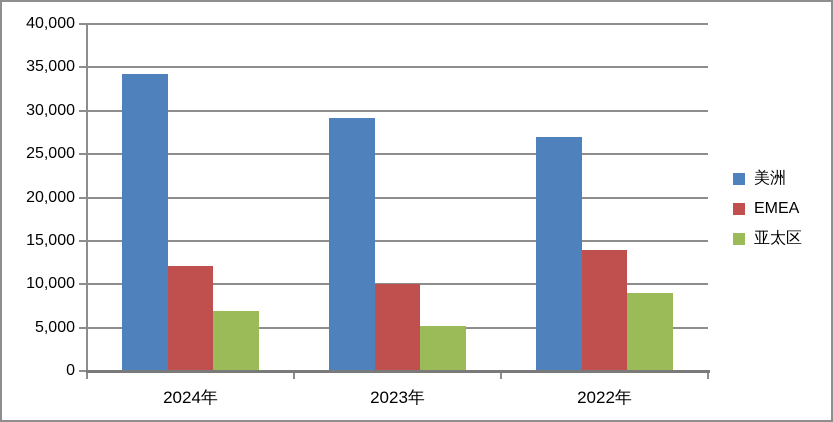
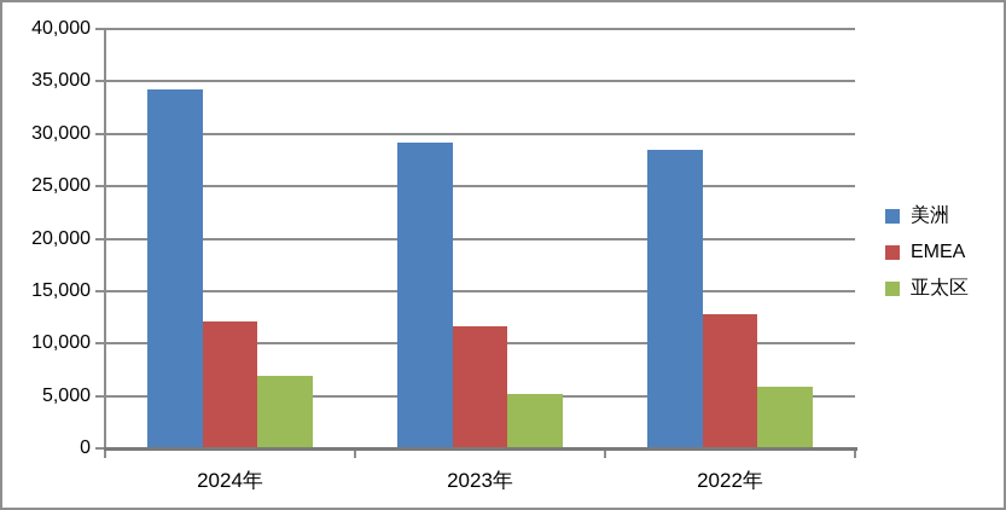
EMEA/2023年: 10000 -> 12000
美洲/2022年: 27000 -> 28000
EMEA/2022年: 14000 -> 13000
亚太区/2022年: 9000 -> 6000
